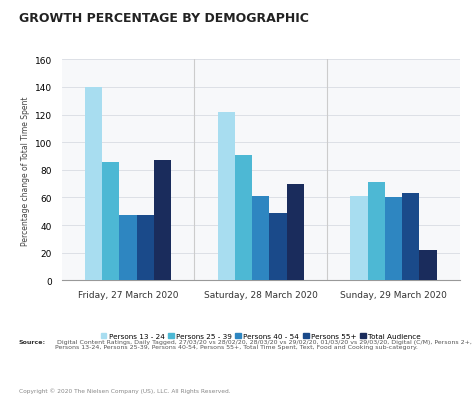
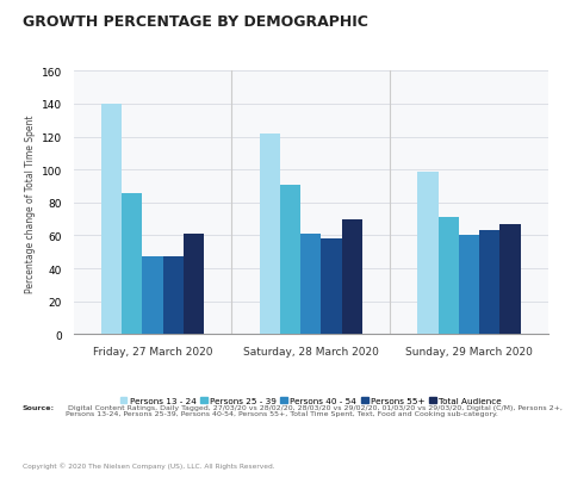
Total Audience/Friday, 27 March 2020: 87 -> 61
Persons 55+/Saturday, 28 March 2020: 49 -> 58
Persons 13 - 24/Sunday, 29 March 2020: 61 -> 99
Total Audience/Sunday, 29 March 2020: 22 -> 67
